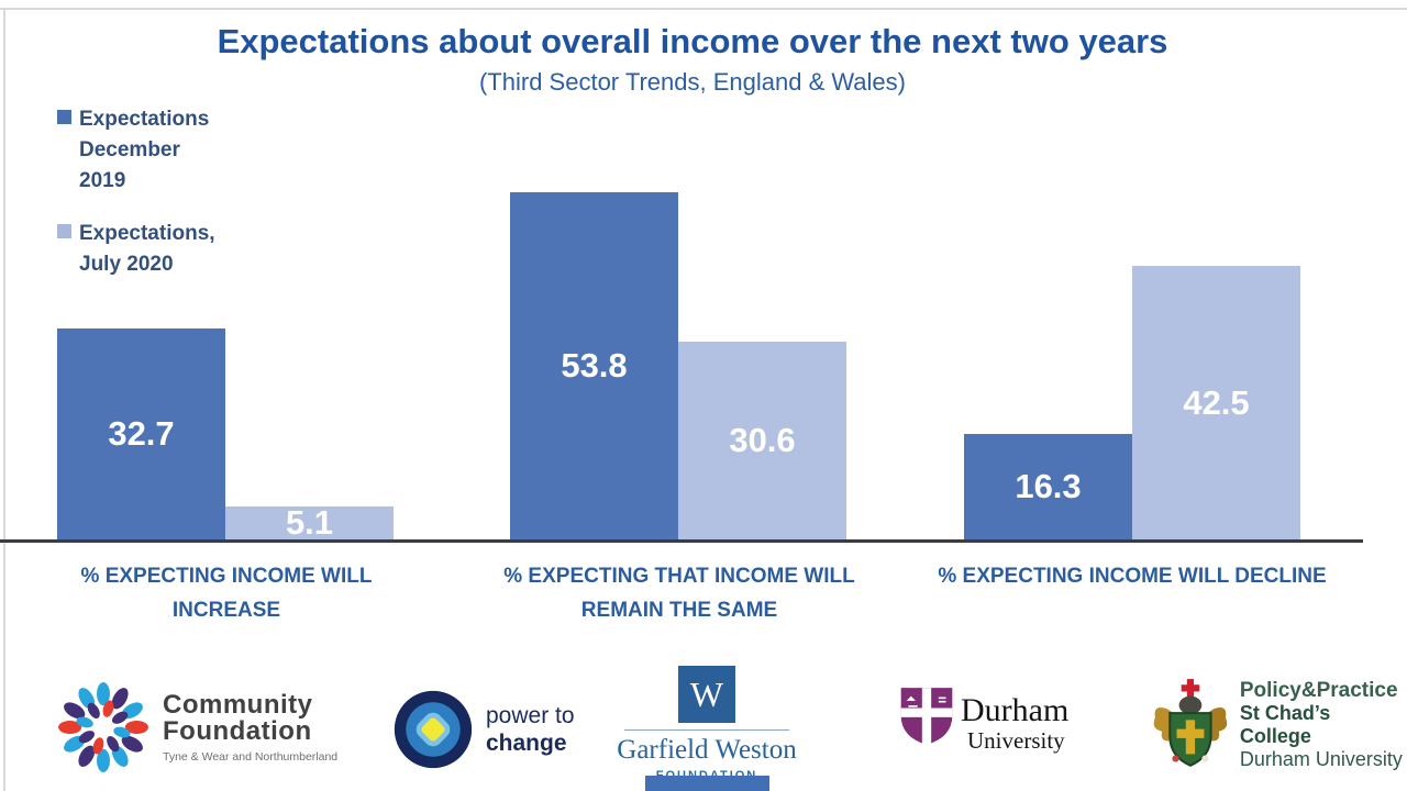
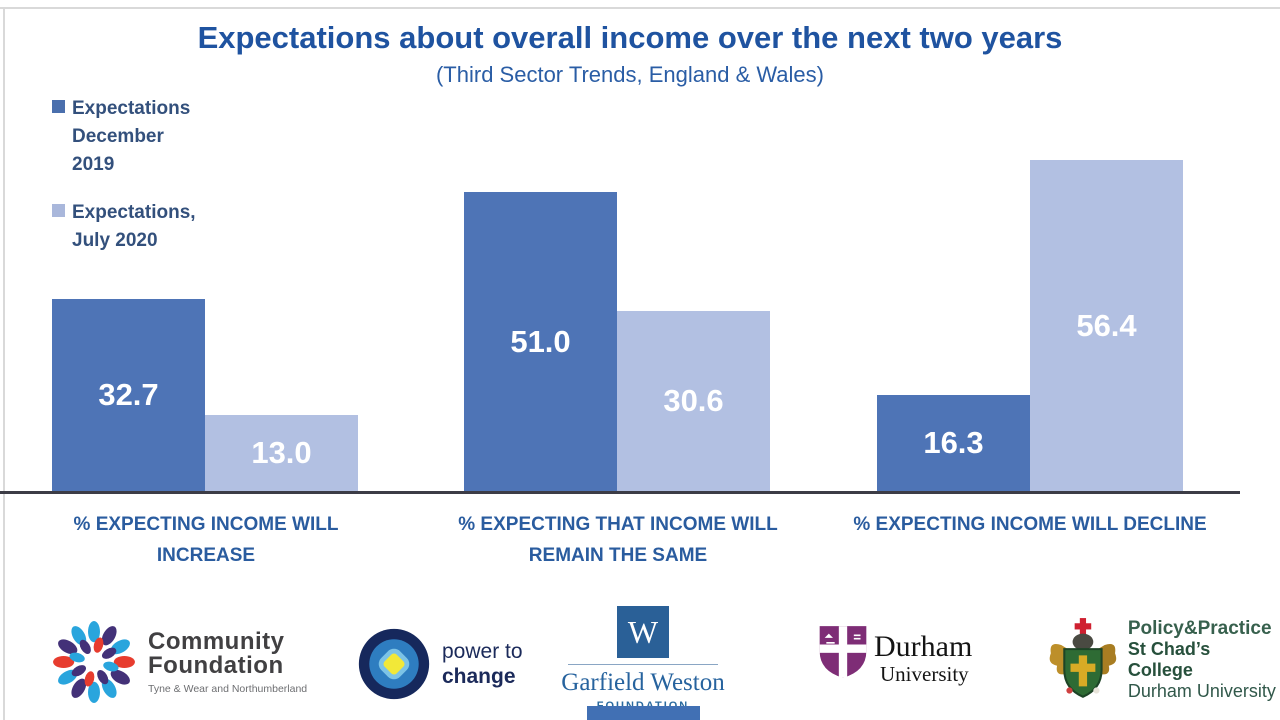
Expectations, July 2020/% EXPECTING INCOME WILL INCREASE: 5.1 -> 13.0
Expectations December 2019/% EXPECTING THAT INCOME WILL REMAIN THE SAME: 53.8 -> 51.0
Expectations, July 2020/% EXPECTING INCOME WILL DECLINE: 42.5 -> 56.4
